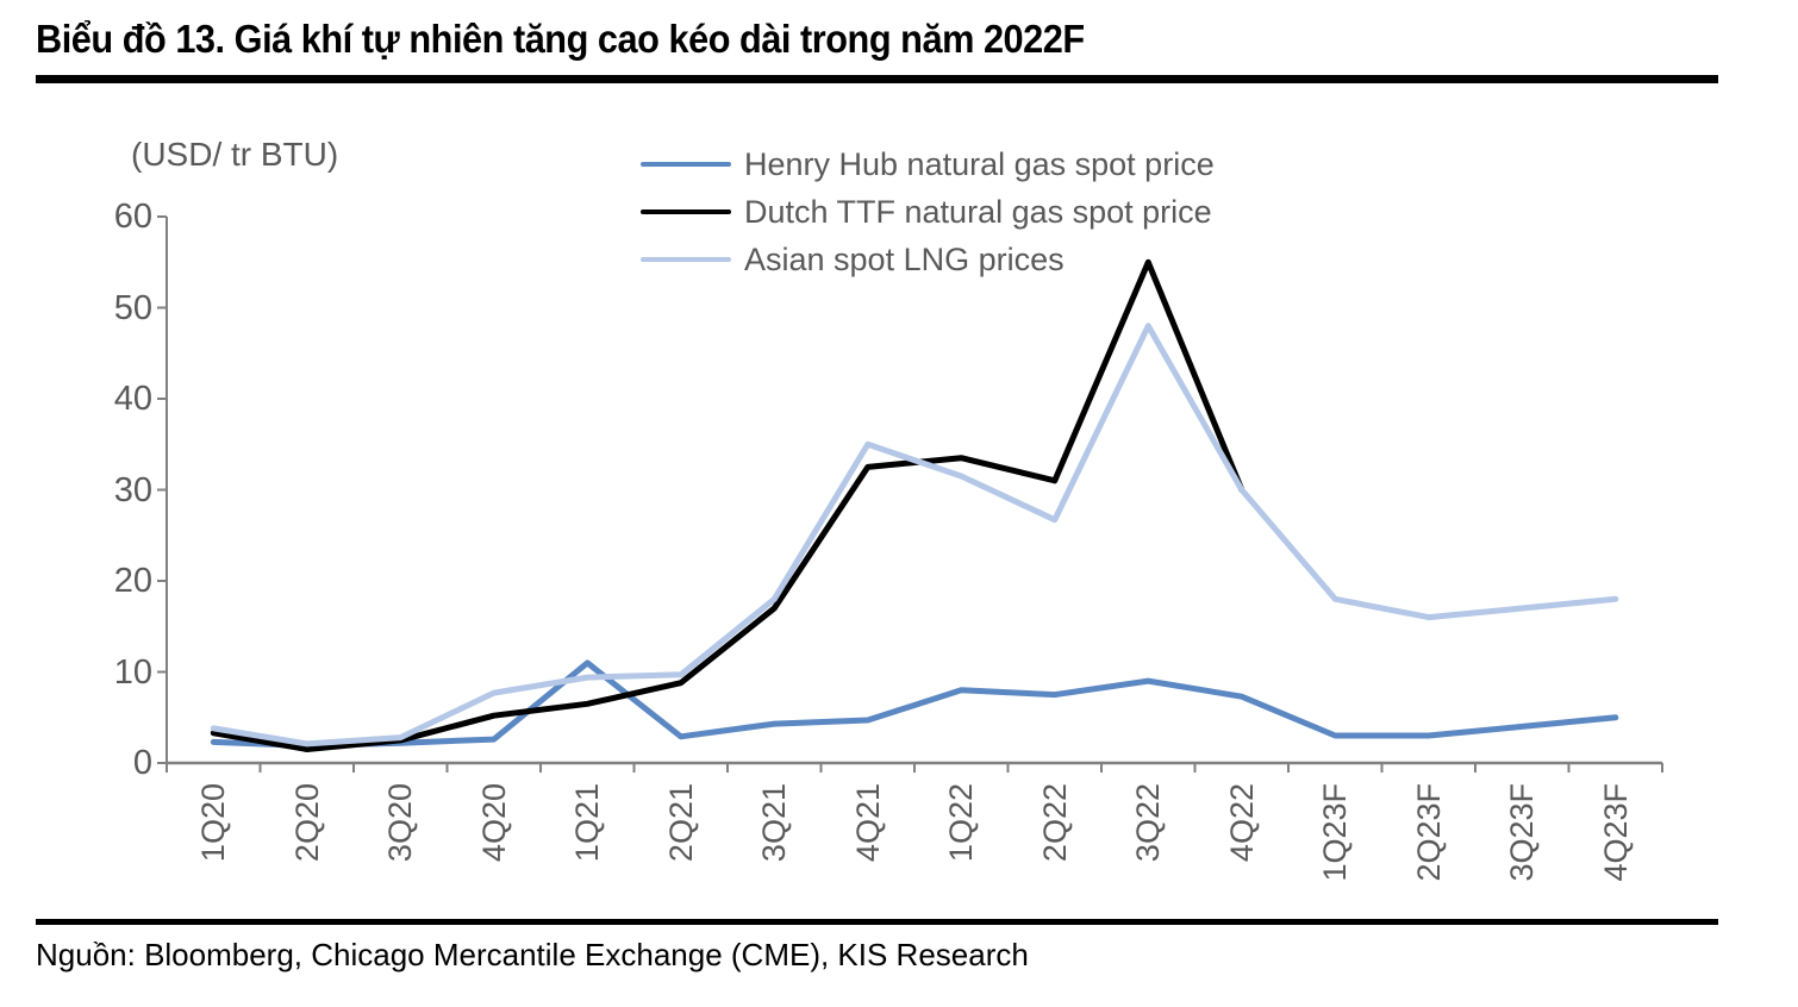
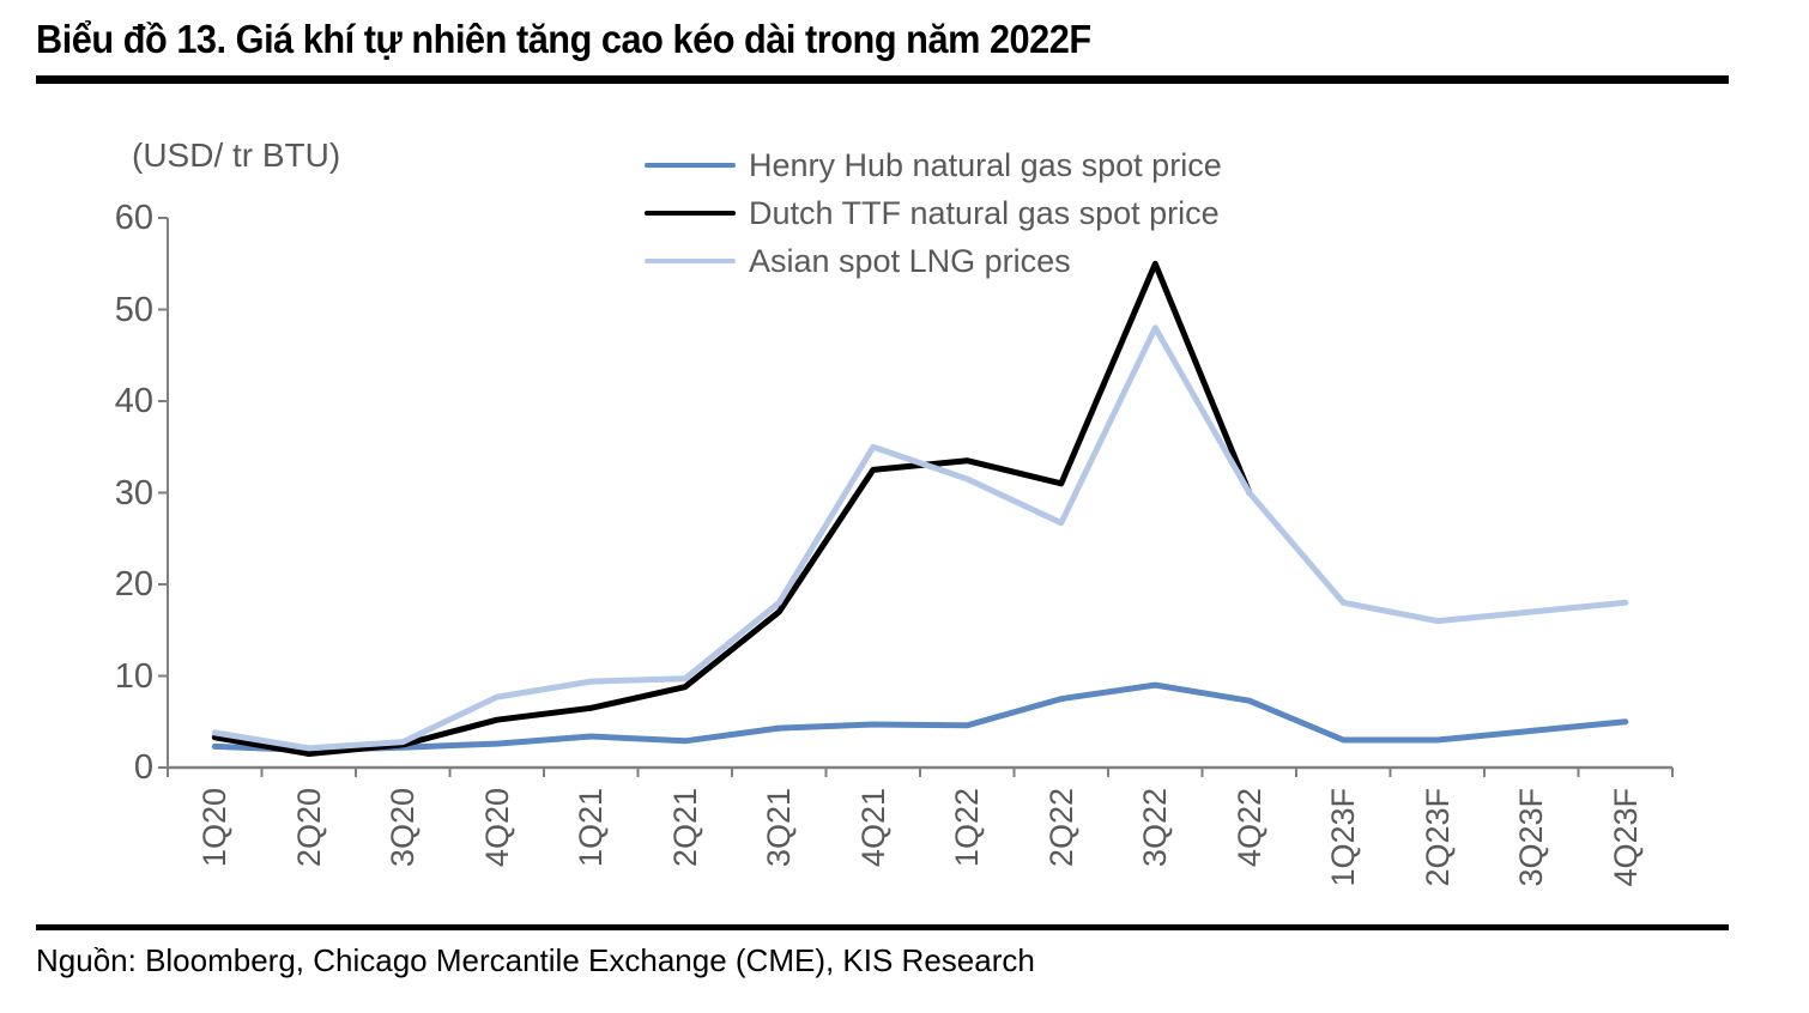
Henry Hub natural gas spot price/1Q21: 11 -> 3
Henry Hub natural gas spot price/1Q22: 8 -> 5
